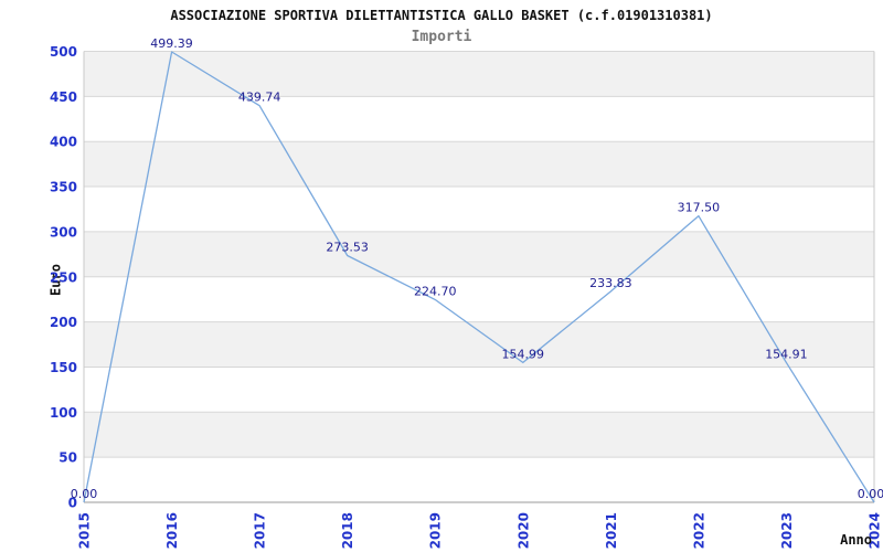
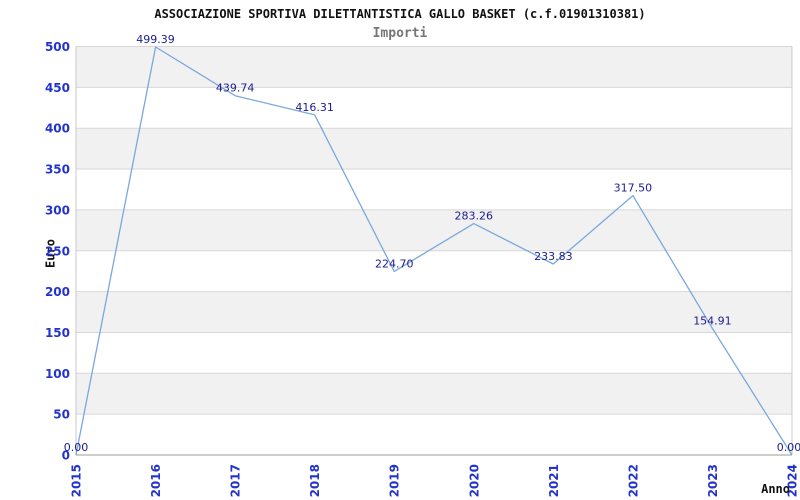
2018: 273.53 -> 416.31
2020: 154.99 -> 283.26
